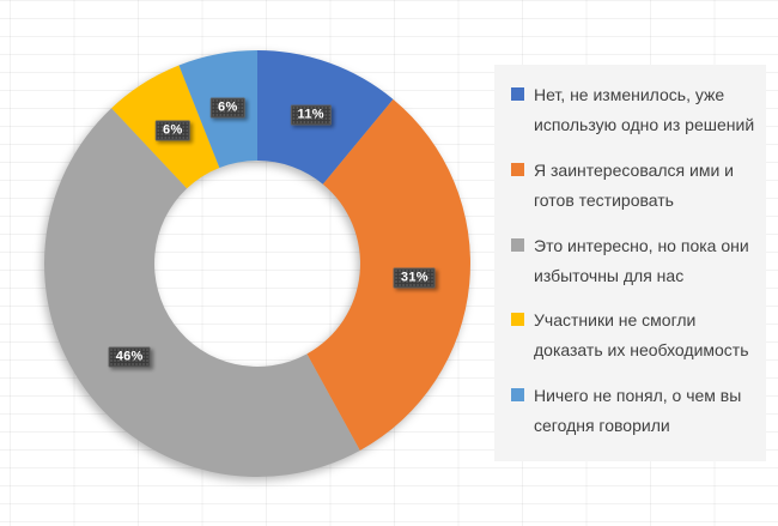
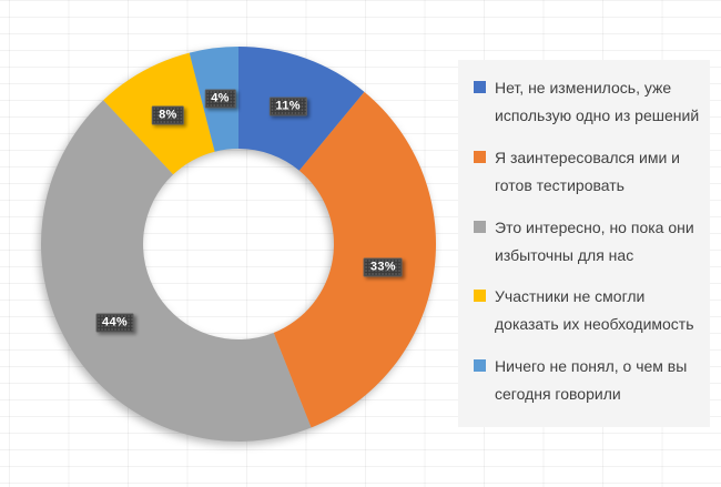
Я заинтересовался ими и готов тестировать: 31% -> 33%
Это интересно, но пока они избыточны для нас: 46% -> 44%
Участники не смогли доказать их необходимость: 6% -> 8%
Ничего не понял, о чем вы сегодня говорили: 6% -> 4%
